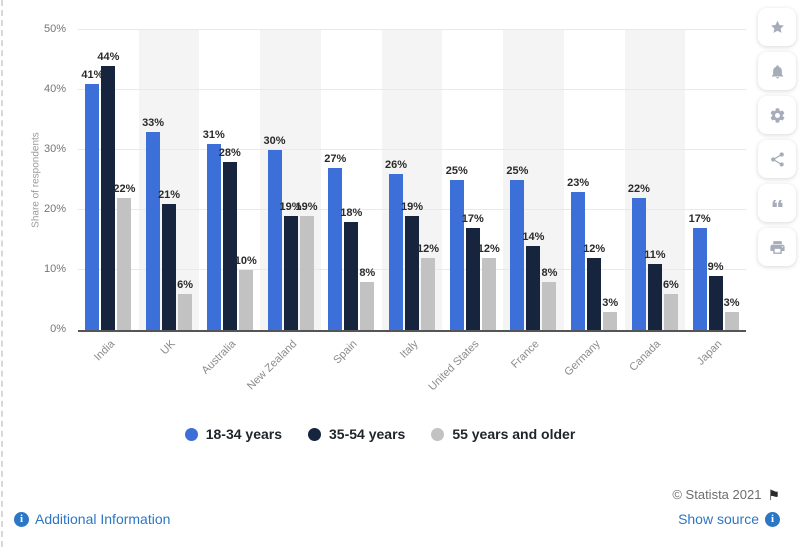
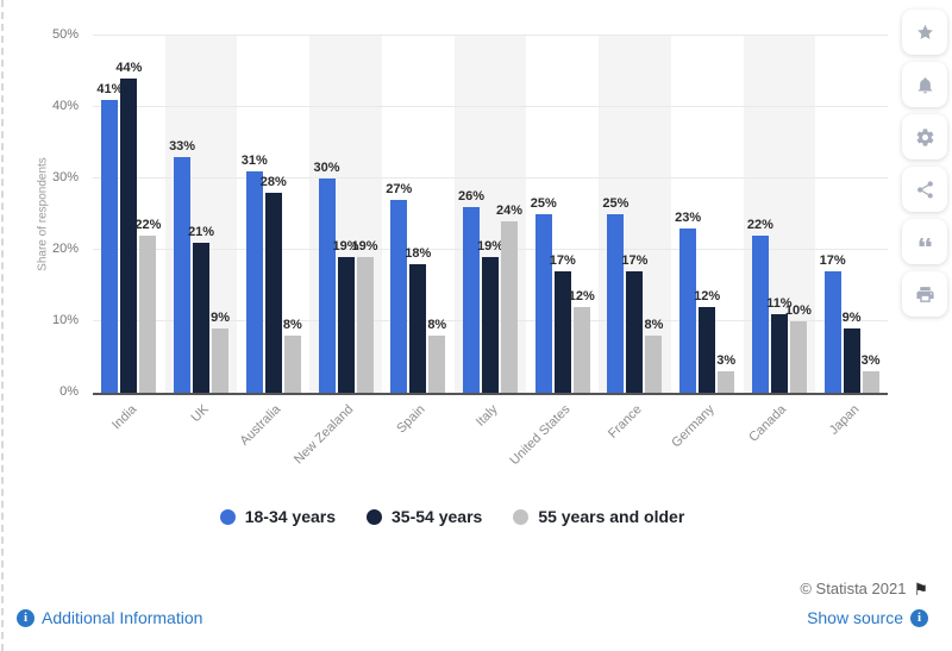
55 years and older/UK: 6% -> 9%
55 years and older/Australia: 10% -> 8%
55 years and older/Italy: 12% -> 24%
35-54 years/France: 14% -> 17%
55 years and older/Canada: 6% -> 10%
